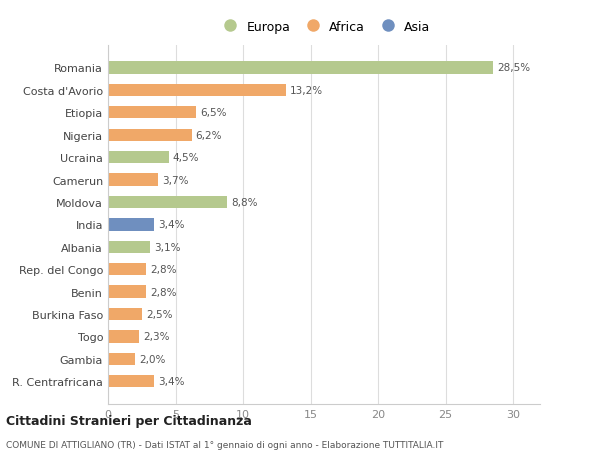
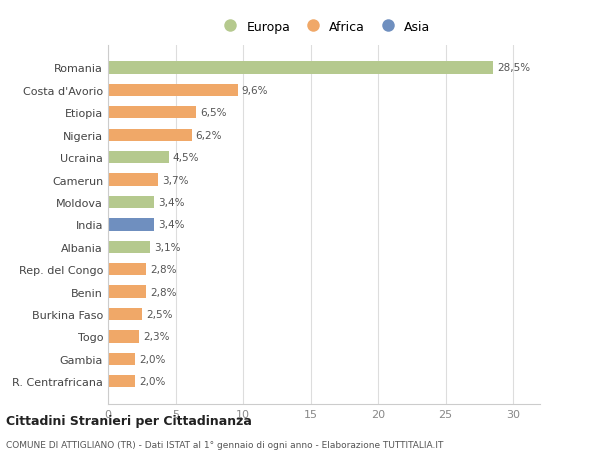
Costa d'Avorio: 13,2% -> 9,6%
Moldova: 8,8% -> 3,4%
R. Centrafricana: 3,4% -> 2,0%
